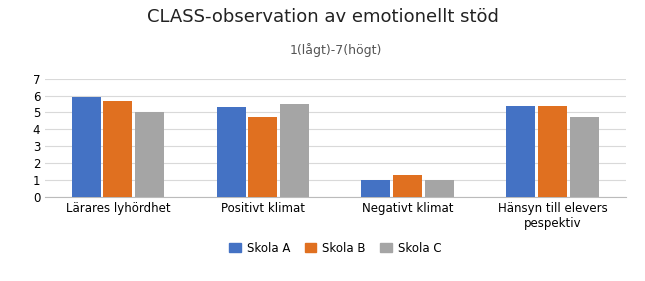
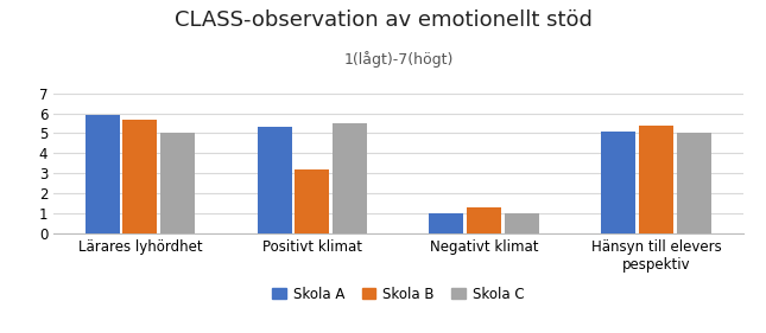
Skola B/Positivt klimat: 4.7 -> 3.2
Skola A/Hänsyn till elevers pespektiv: 5.4 -> 5.1
Skola C/Hänsyn till elevers pespektiv: 4.7 -> 5.0
